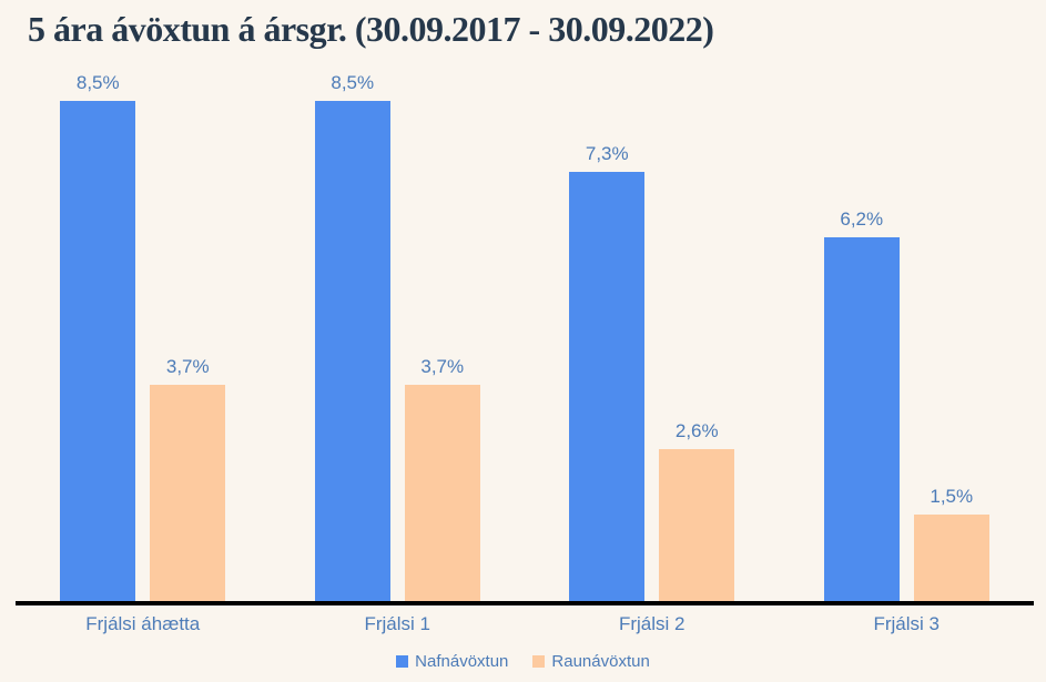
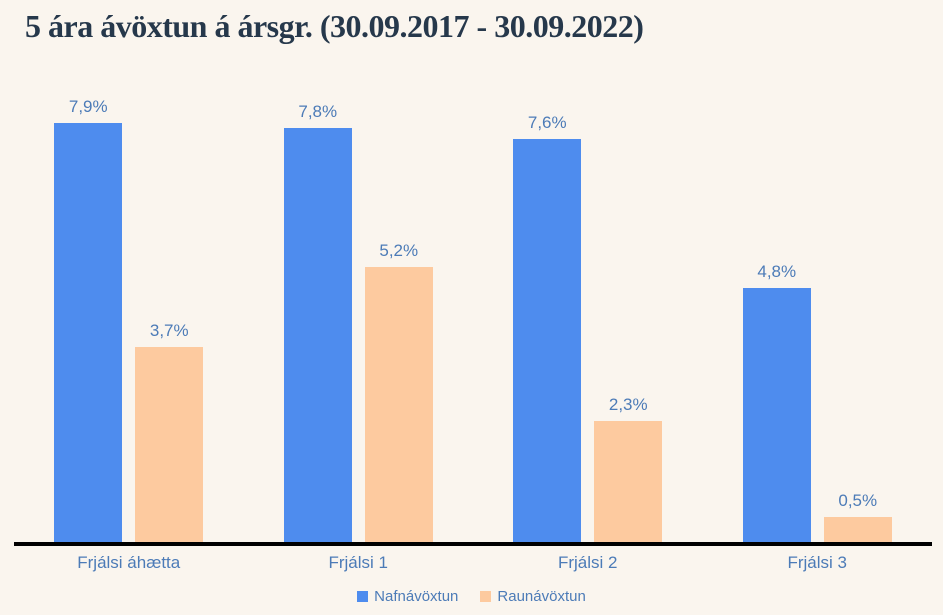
Nafnávöxtun/Frjálsi áhætta: 8,5% -> 7,9%
Nafnávöxtun/Frjálsi 1: 8,5% -> 7,8%
Raunávöxtun/Frjálsi 1: 3,7% -> 5,2%
Nafnávöxtun/Frjálsi 2: 7,3% -> 7,6%
Raunávöxtun/Frjálsi 2: 2,6% -> 2,3%
Nafnávöxtun/Frjálsi 3: 6,2% -> 4,8%
Raunávöxtun/Frjálsi 3: 1,5% -> 0,5%
